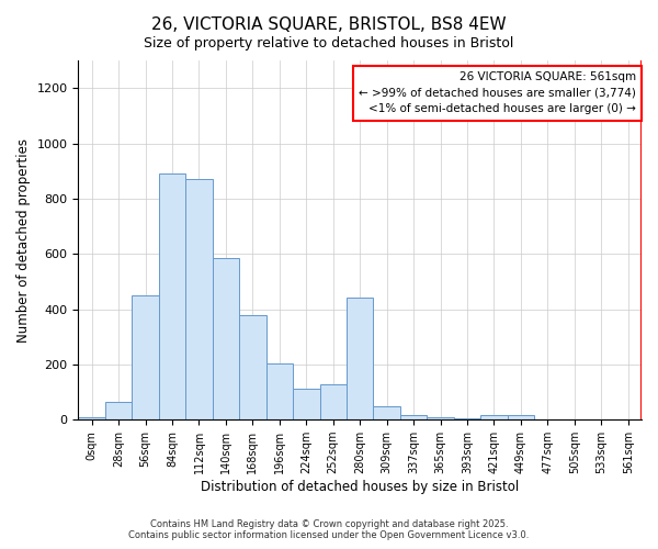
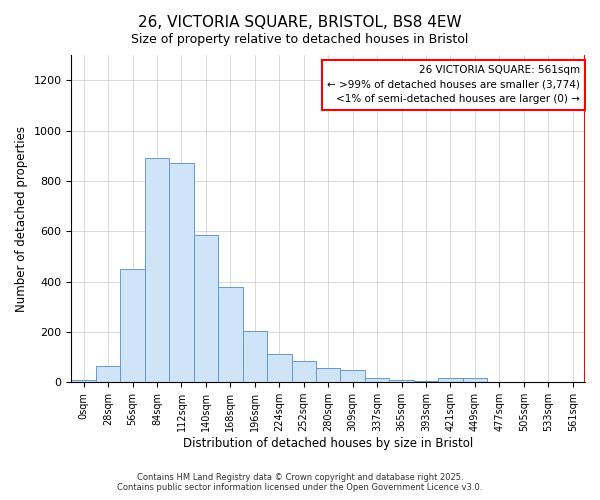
252sqm: 130 -> 85
280sqm: 440 -> 55
